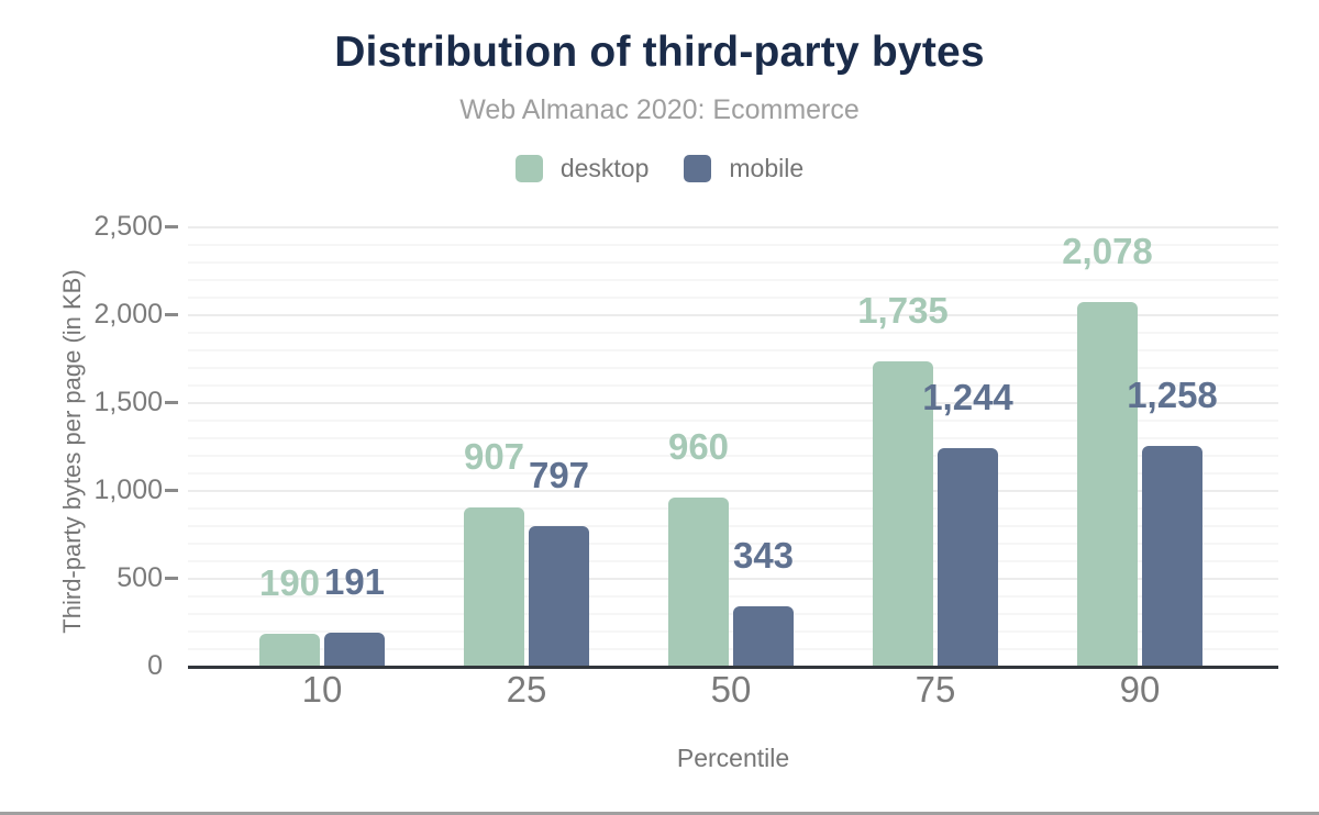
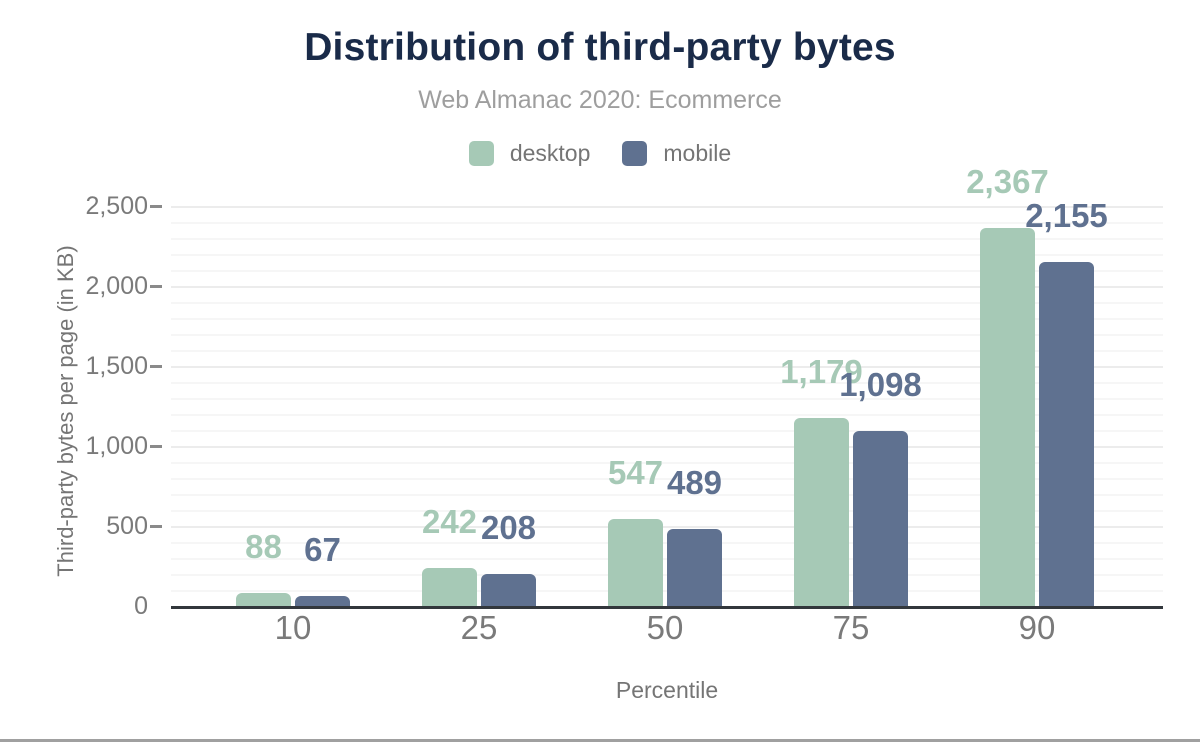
desktop/10: 190 -> 88
mobile/10: 191 -> 67
desktop/25: 907 -> 242
mobile/25: 797 -> 208
desktop/50: 960 -> 547
mobile/50: 343 -> 489
desktop/75: 1,735 -> 1,179
mobile/75: 1,244 -> 1,098
desktop/90: 2,078 -> 2,367
mobile/90: 1,258 -> 2,155
